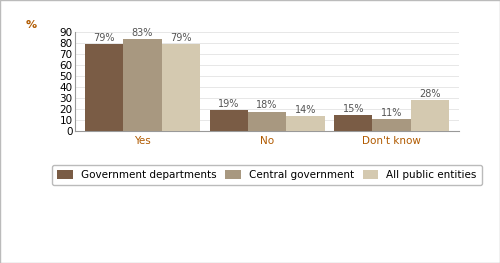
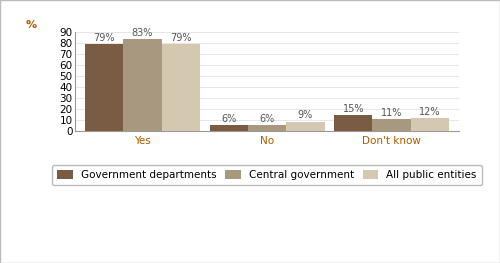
Government departments/No: 19% -> 6%
Central government/No: 18% -> 6%
All public entities/No: 14% -> 9%
All public entities/Don't know: 28% -> 12%
